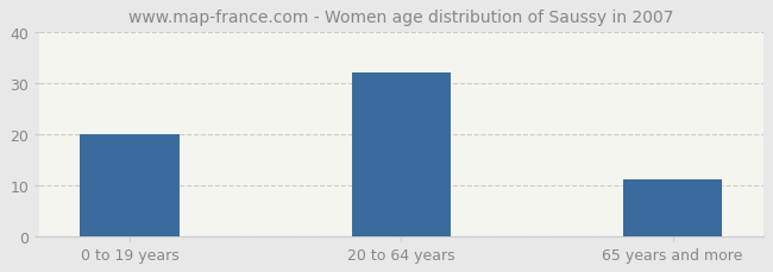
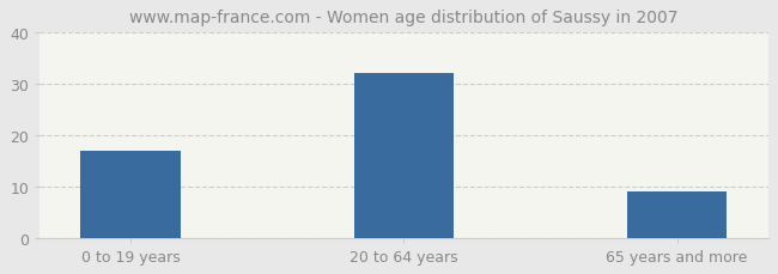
0 to 19 years: 20 -> 17
65 years and more: 11 -> 9
